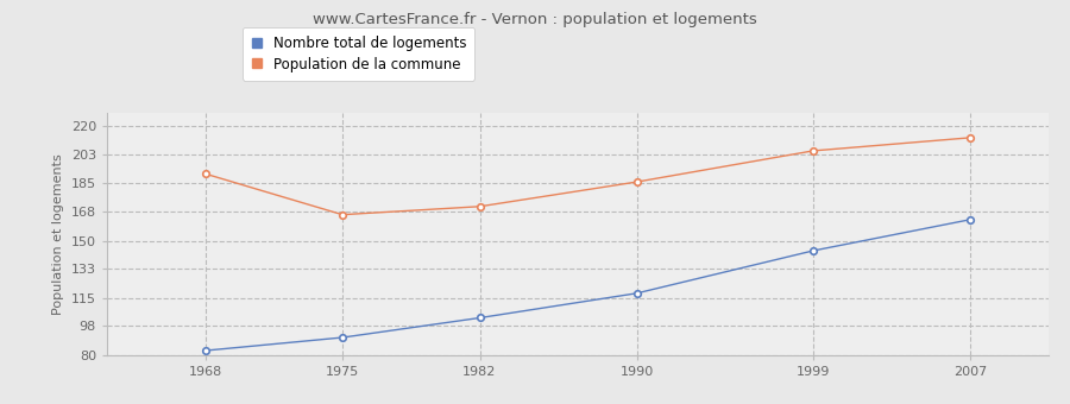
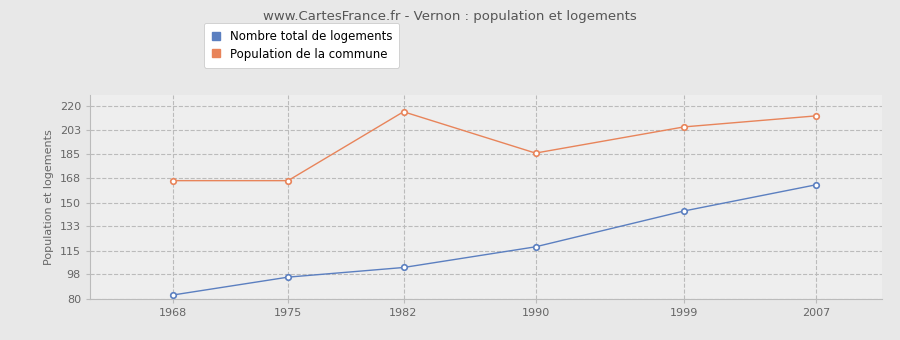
Population de la commune/1968: 191 -> 166
Nombre total de logements/1975: 91 -> 96
Population de la commune/1982: 171 -> 216
